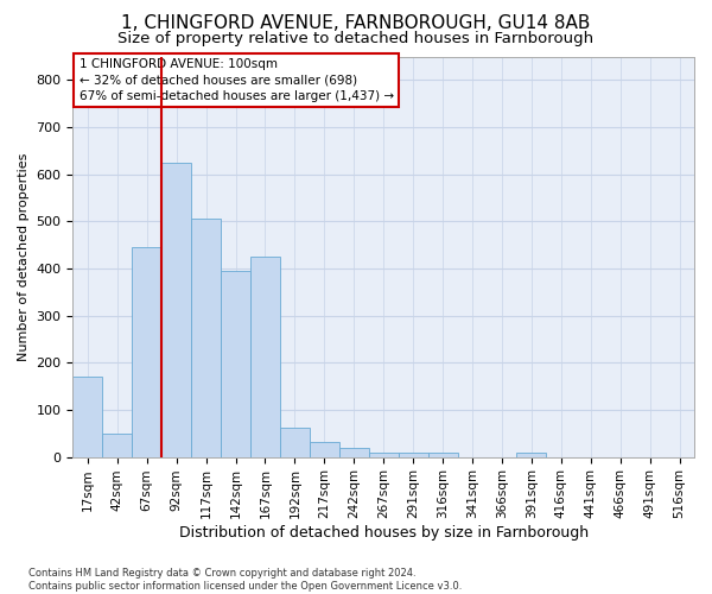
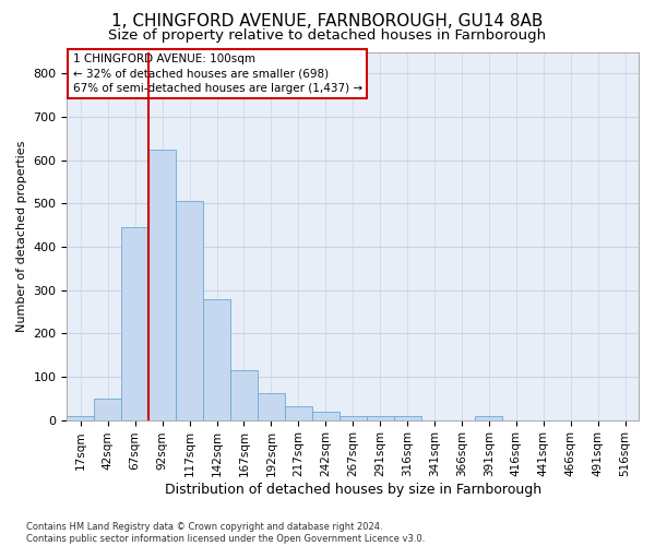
17sqm: 170 -> 10
142sqm: 395 -> 280
167sqm: 425 -> 115
